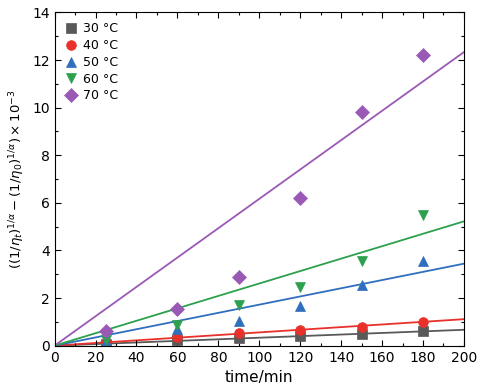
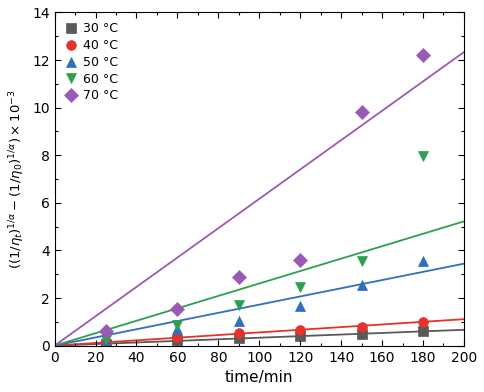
70 °C/120: 6.20 -> 3.60
60 °C/180: 5.50 -> 7.95
